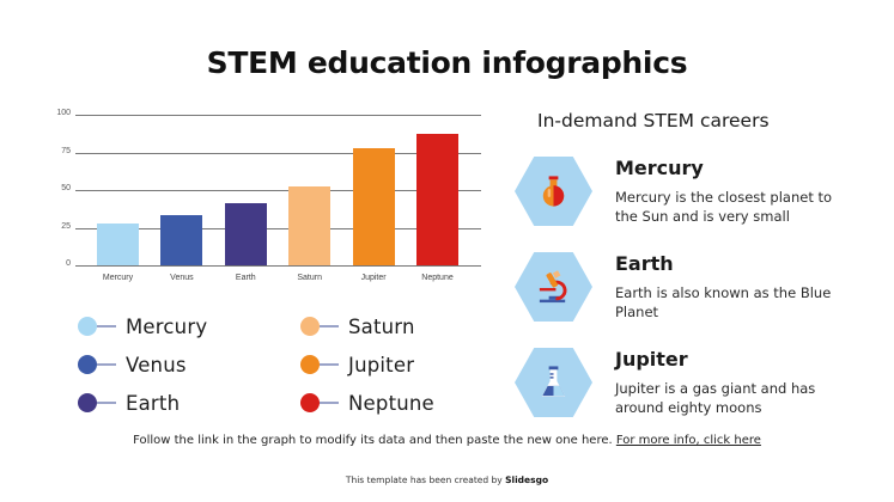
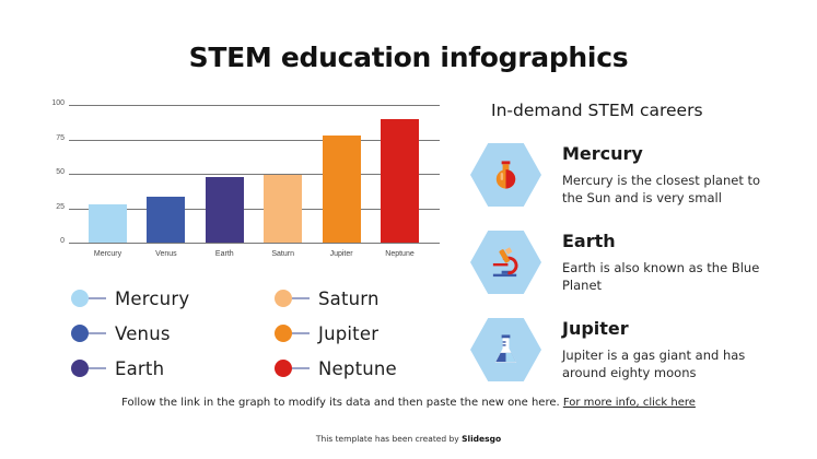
Earth: 41 -> 48
Saturn: 52 -> 49
Neptune: 87 -> 90
